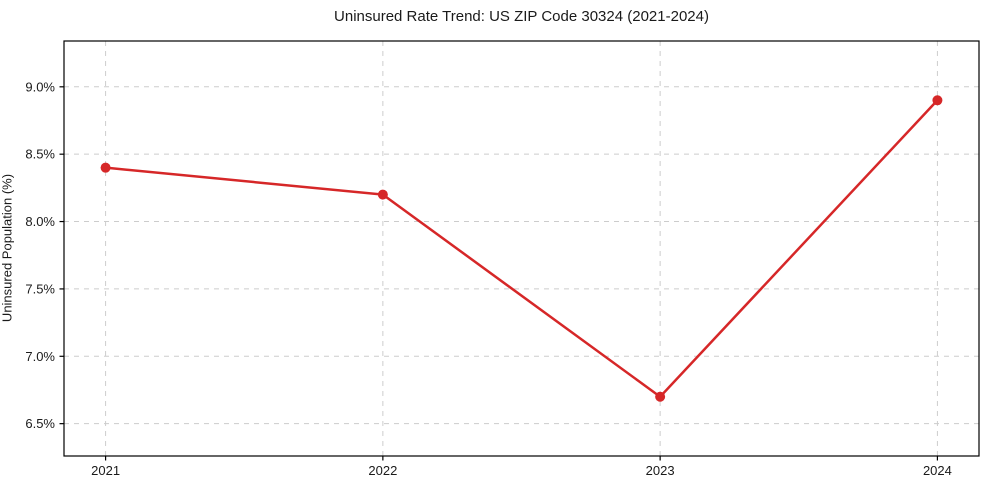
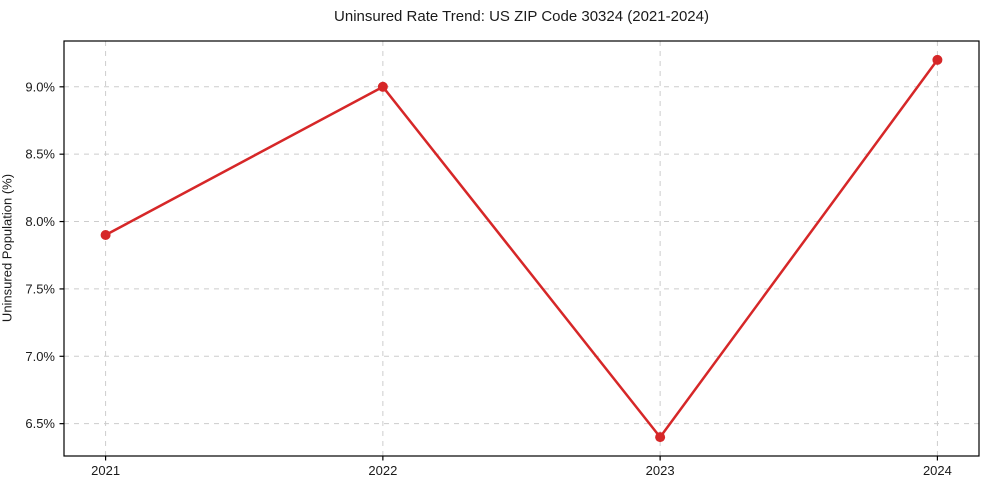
2021: 8.4% -> 7.9%
2022: 8.2% -> 9.0%
2023: 6.7% -> 6.4%
2024: 8.9% -> 9.2%
